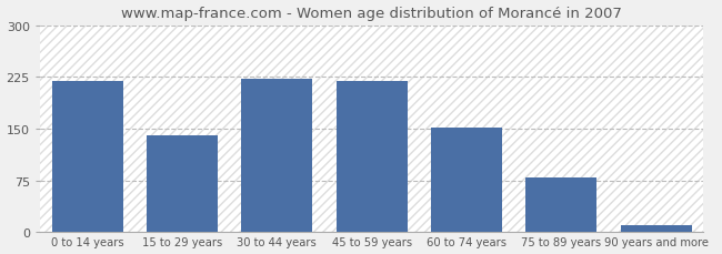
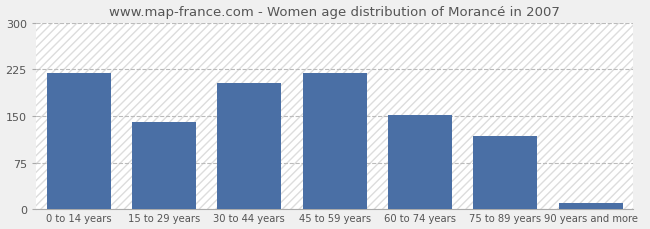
30 to 44 years: 222 -> 204
75 to 89 years: 80 -> 118
